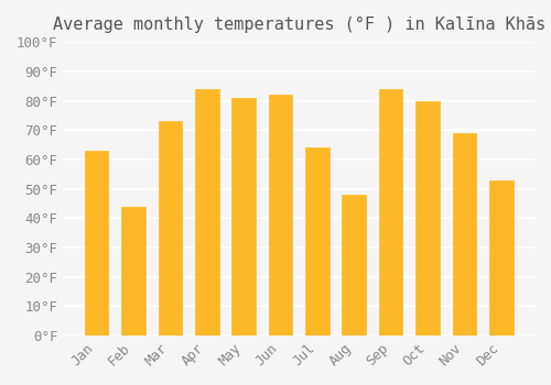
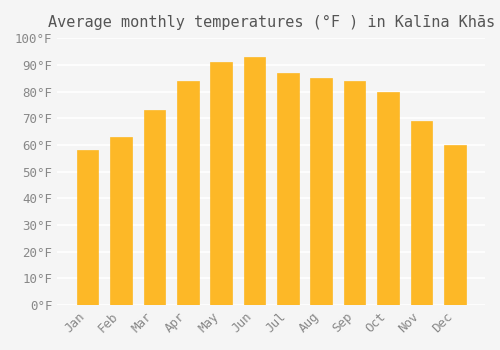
Jan: 63°F -> 58°F
Feb: 44°F -> 63°F
May: 81°F -> 91°F
Jun: 82°F -> 93°F
Jul: 64°F -> 87°F
Aug: 48°F -> 85°F
Dec: 53°F -> 60°F
